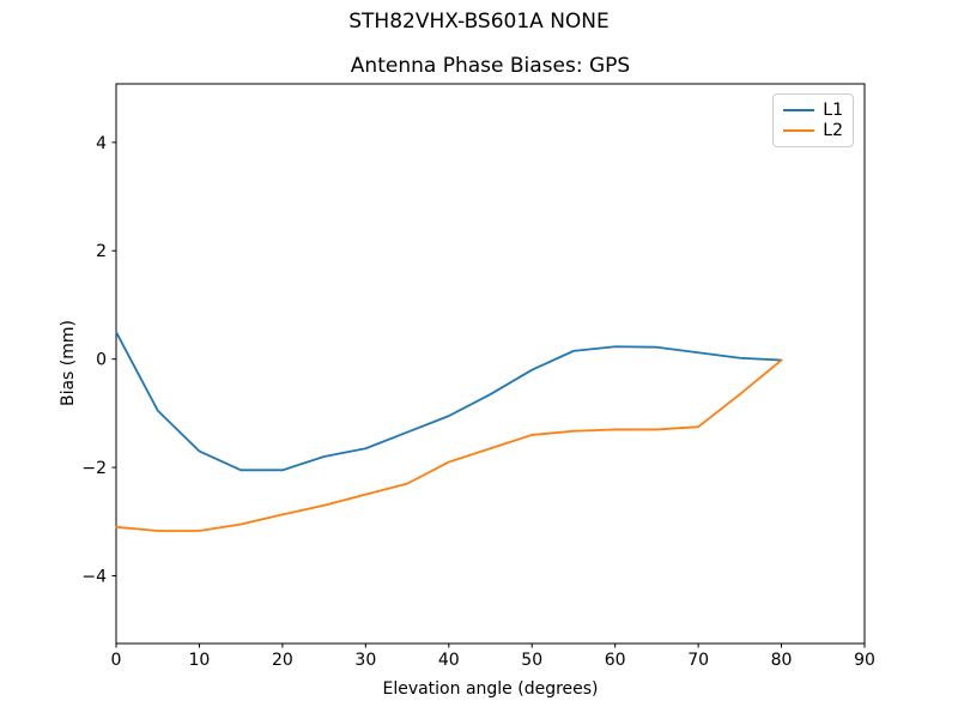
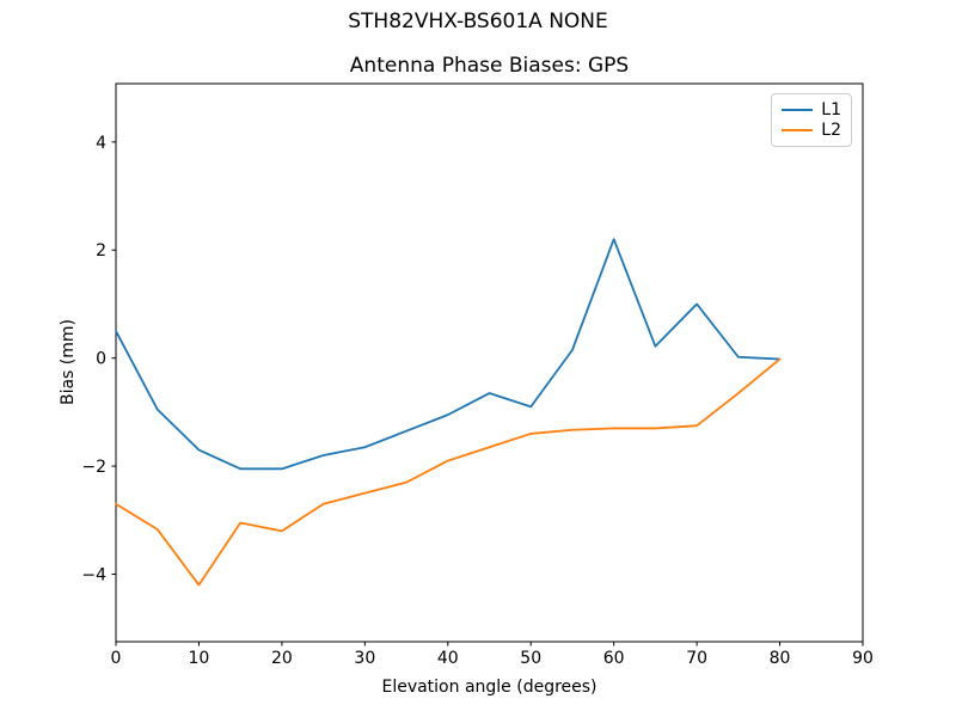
L2/0: -3.1 -> -2.7
L2/10: -3.2 -> -4.2
L2/20: -2.9 -> -3.2
L1/50: -0.2 -> -0.9
L1/60: 0.2 -> 2.2
L1/70: 0.1 -> 1.0
